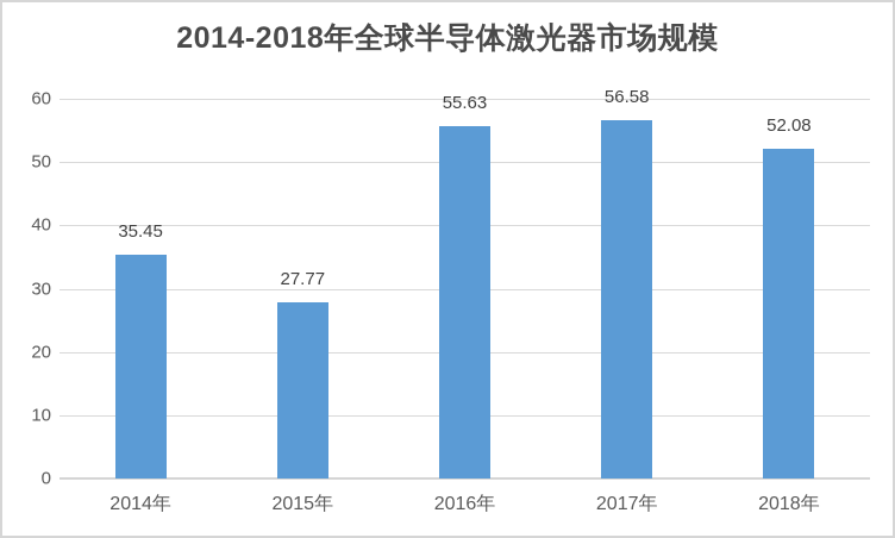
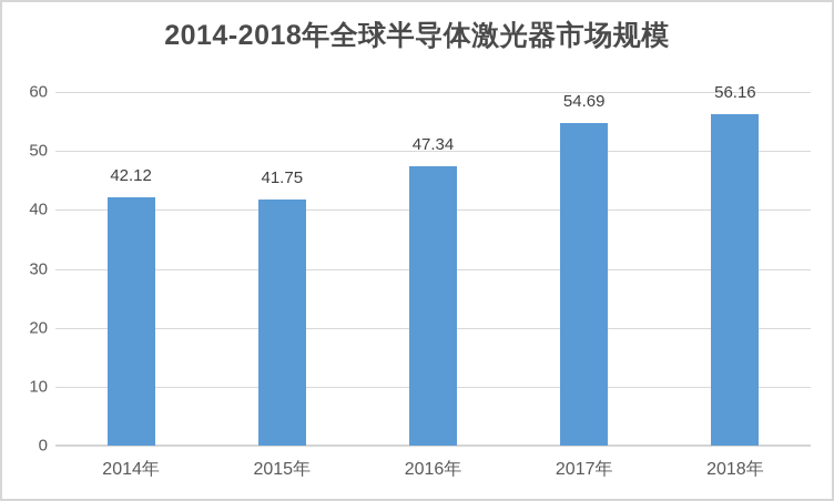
2014年: 35.45 -> 42.12
2015年: 27.77 -> 41.75
2016年: 55.63 -> 47.34
2017年: 56.58 -> 54.69
2018年: 52.08 -> 56.16
